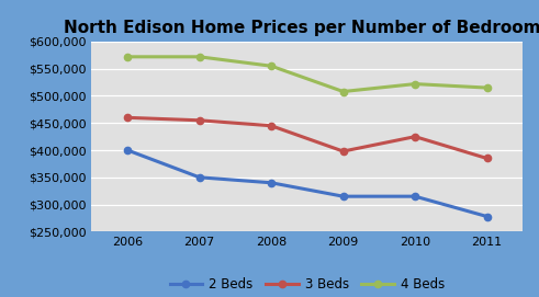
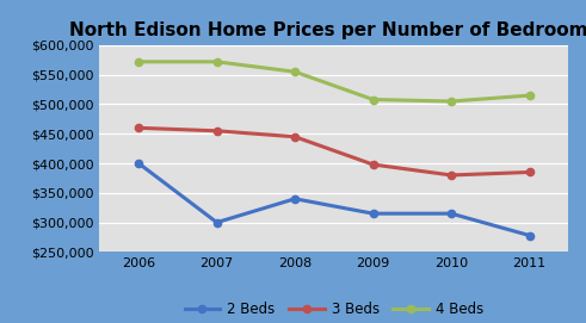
2 Beds/2007: $350,000 -> $300,000
3 Beds/2010: $425,000 -> $380,000
4 Beds/2010: $522,000 -> $505,000
